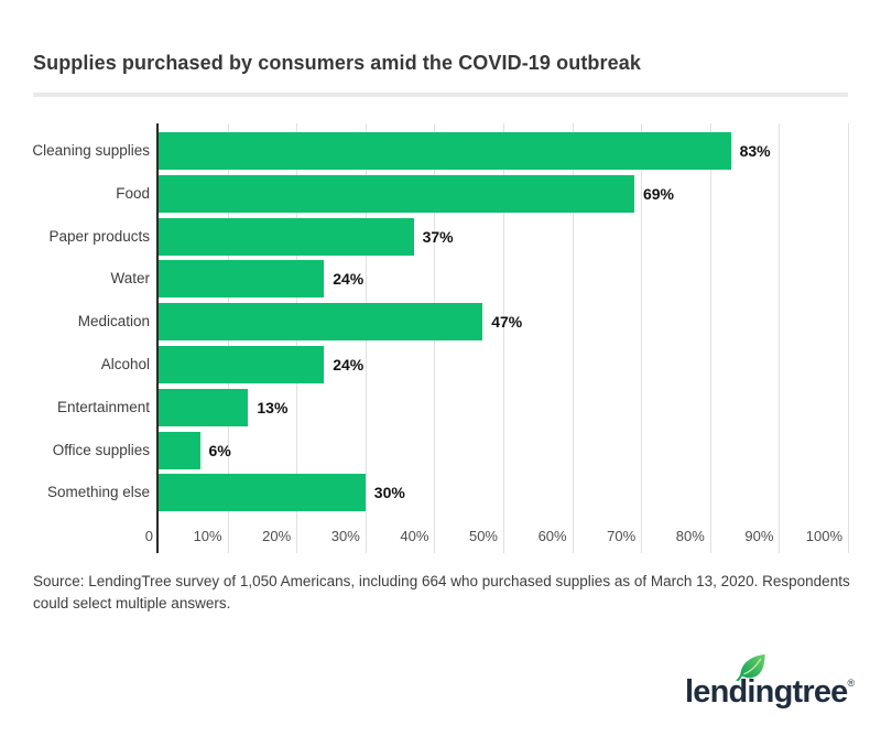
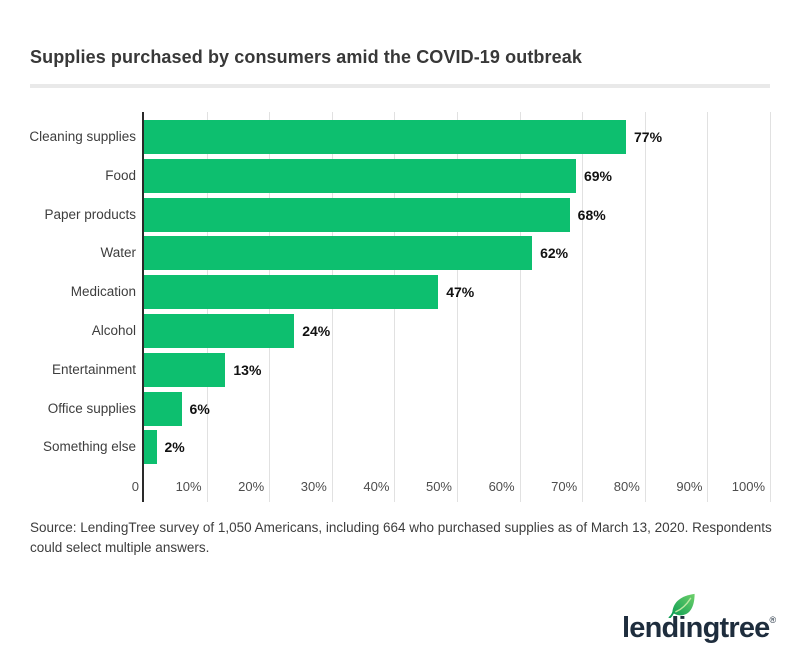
Cleaning supplies: 83% -> 77%
Paper products: 37% -> 68%
Water: 24% -> 62%
Something else: 30% -> 2%
